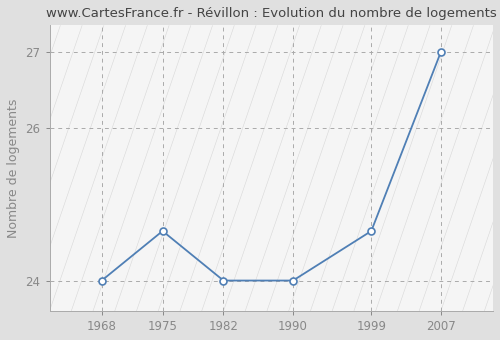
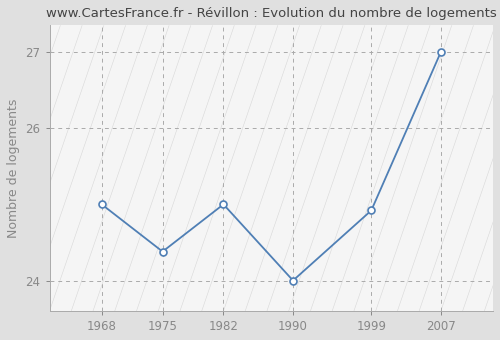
1968: 24.00 -> 25.00
1975: 24.65 -> 24.38
1982: 24.00 -> 25.00
1999: 24.65 -> 24.92
